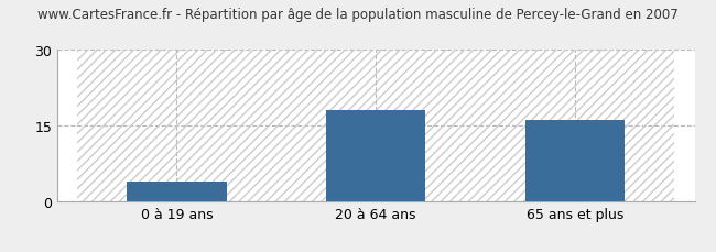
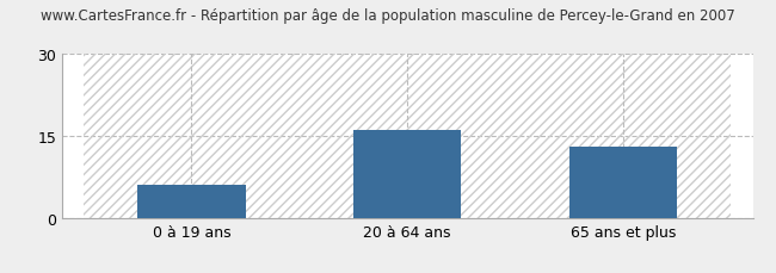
0 à 19 ans: 4 -> 6
20 à 64 ans: 18 -> 16
65 ans et plus: 16 -> 13
